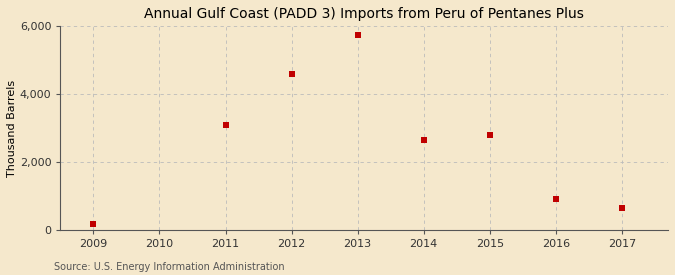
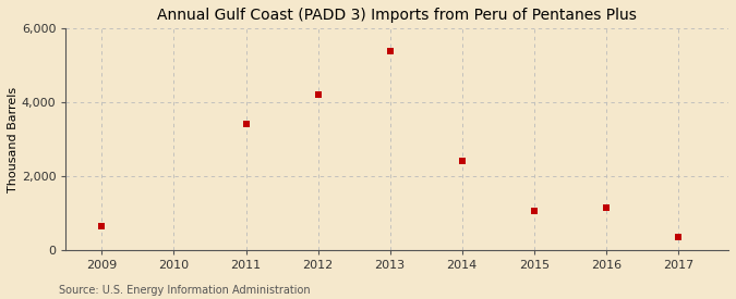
2009: 180 -> 650
2011: 3,100 -> 3,400
2012: 4,600 -> 4,200
2013: 5,750 -> 5,400
2014: 2,650 -> 2,400
2015: 2,800 -> 1,050
2016: 900 -> 1,150
2017: 650 -> 350
